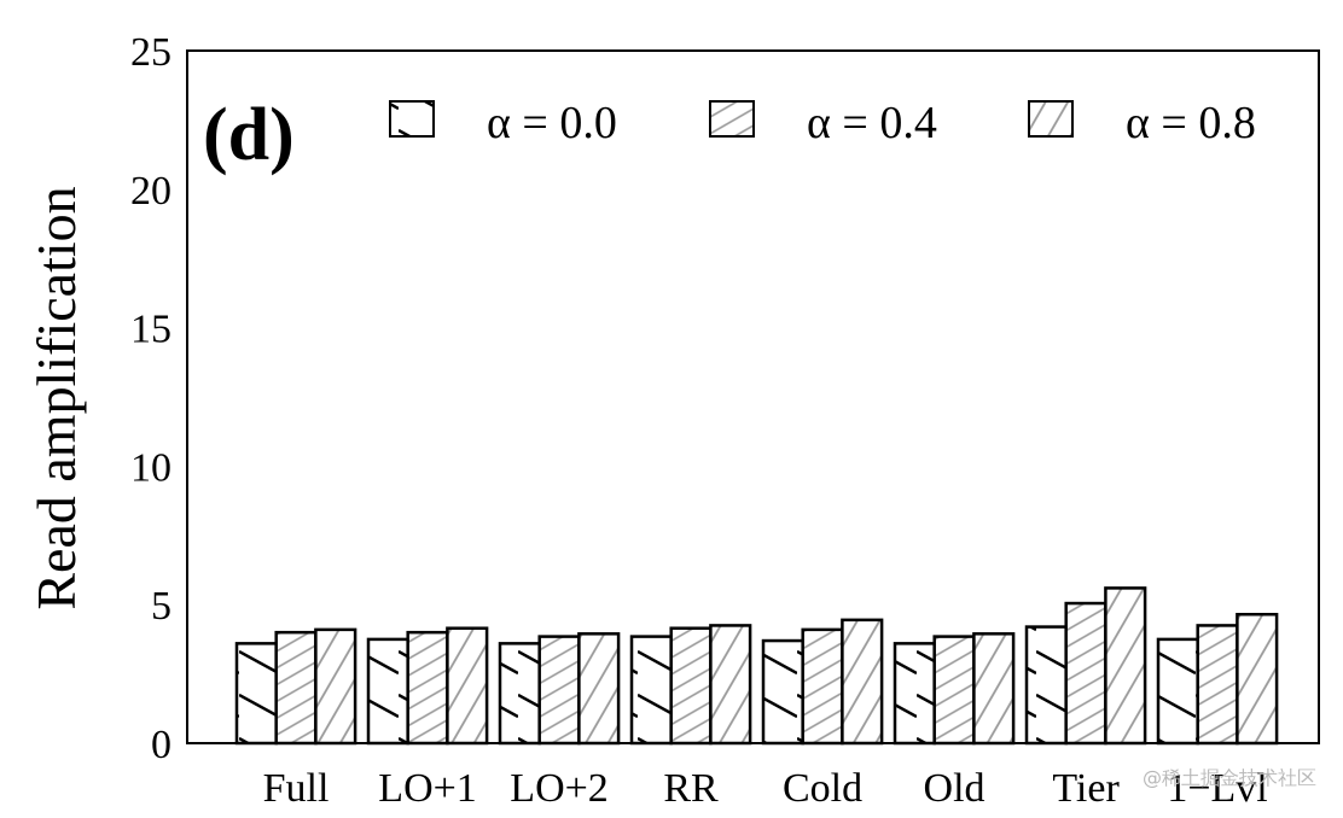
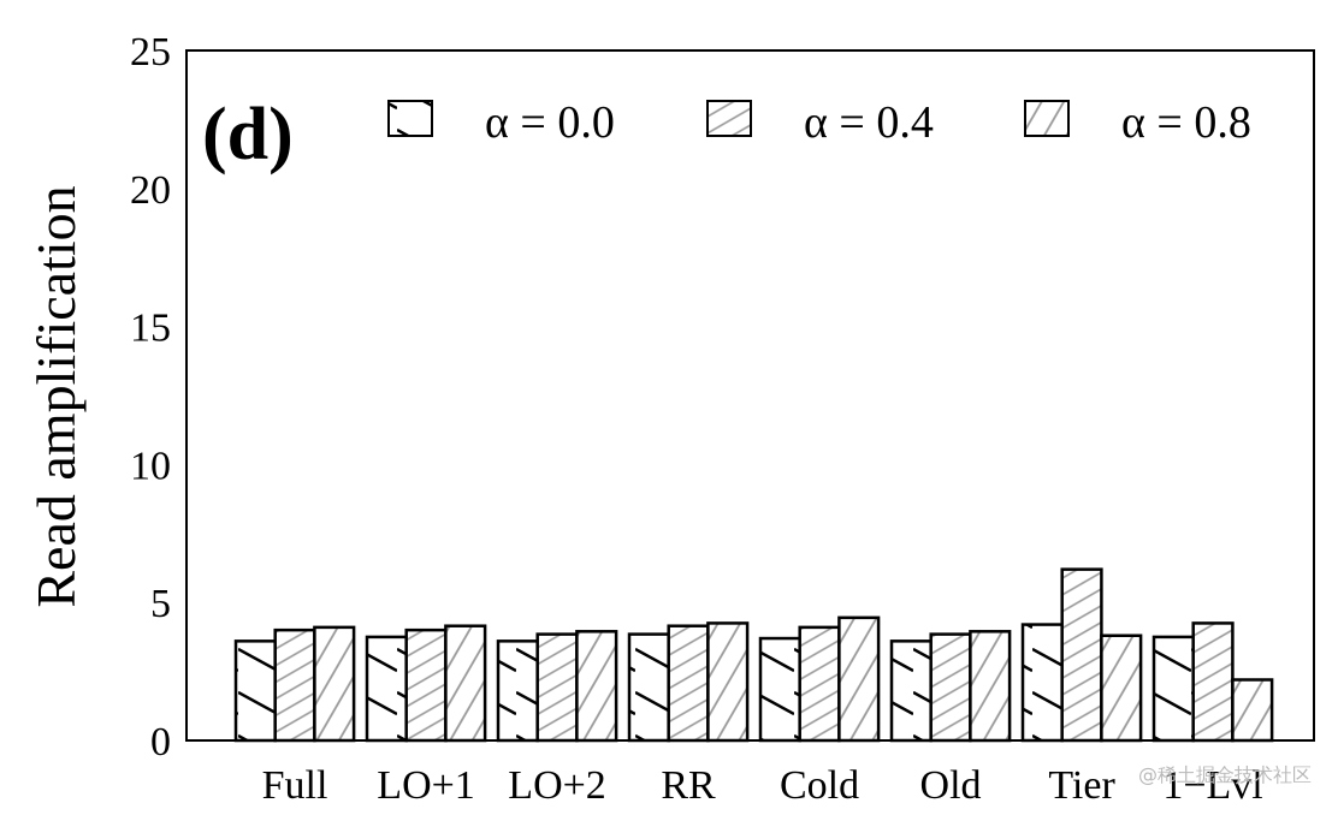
α = 0.4/Tier: 5.0 -> 6.2
α = 0.8/Tier: 5.6 -> 3.8
α = 0.8/1−Lvl: 4.7 -> 2.2
